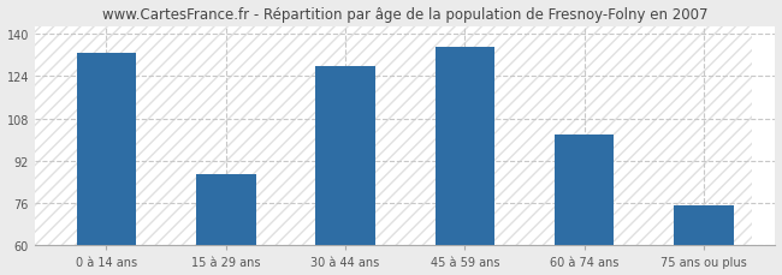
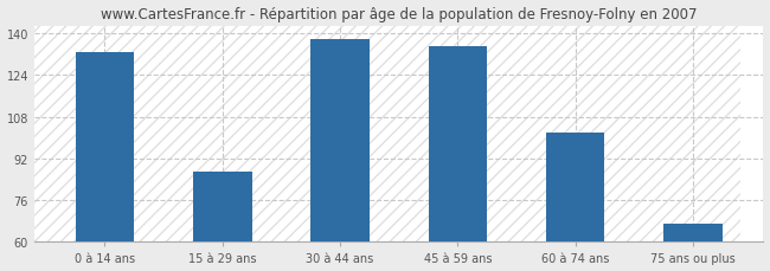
30 à 44 ans: 128 -> 138
75 ans ou plus: 75 -> 67
